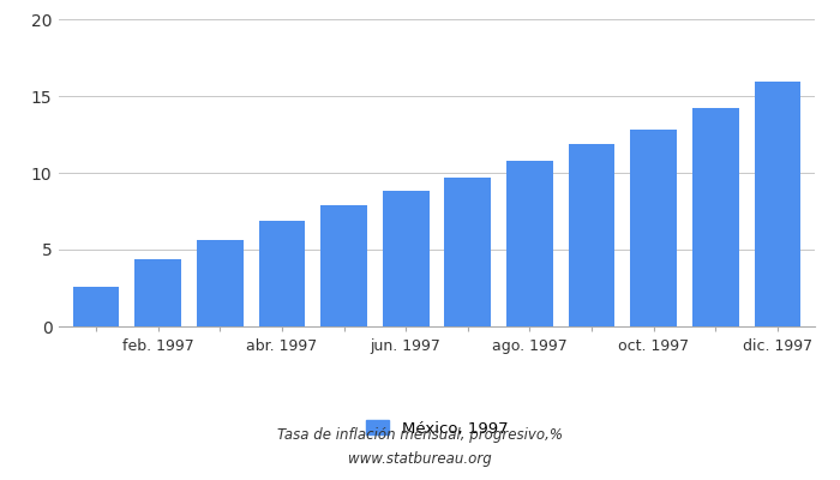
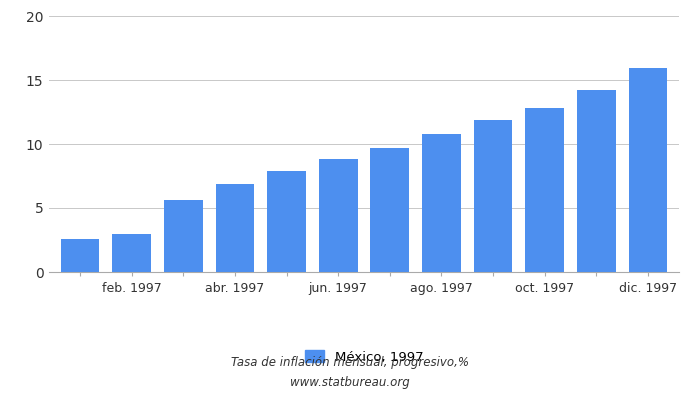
feb. 1997: 4.4 -> 3.0
